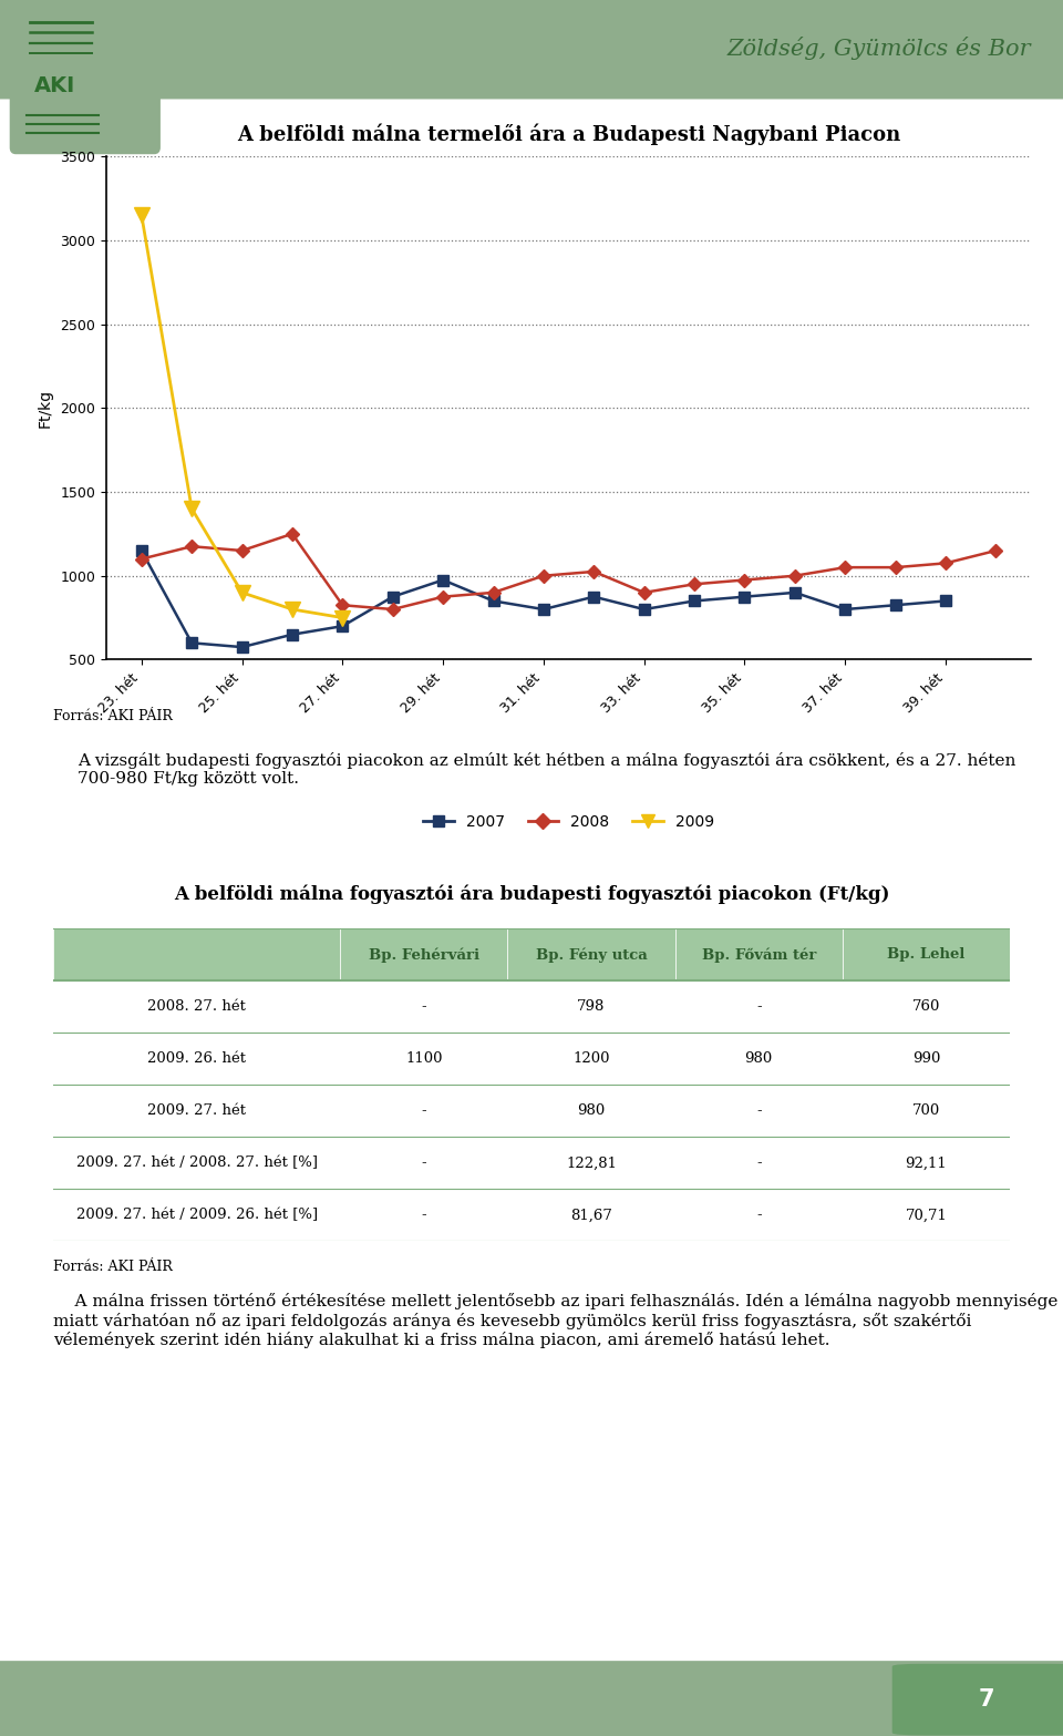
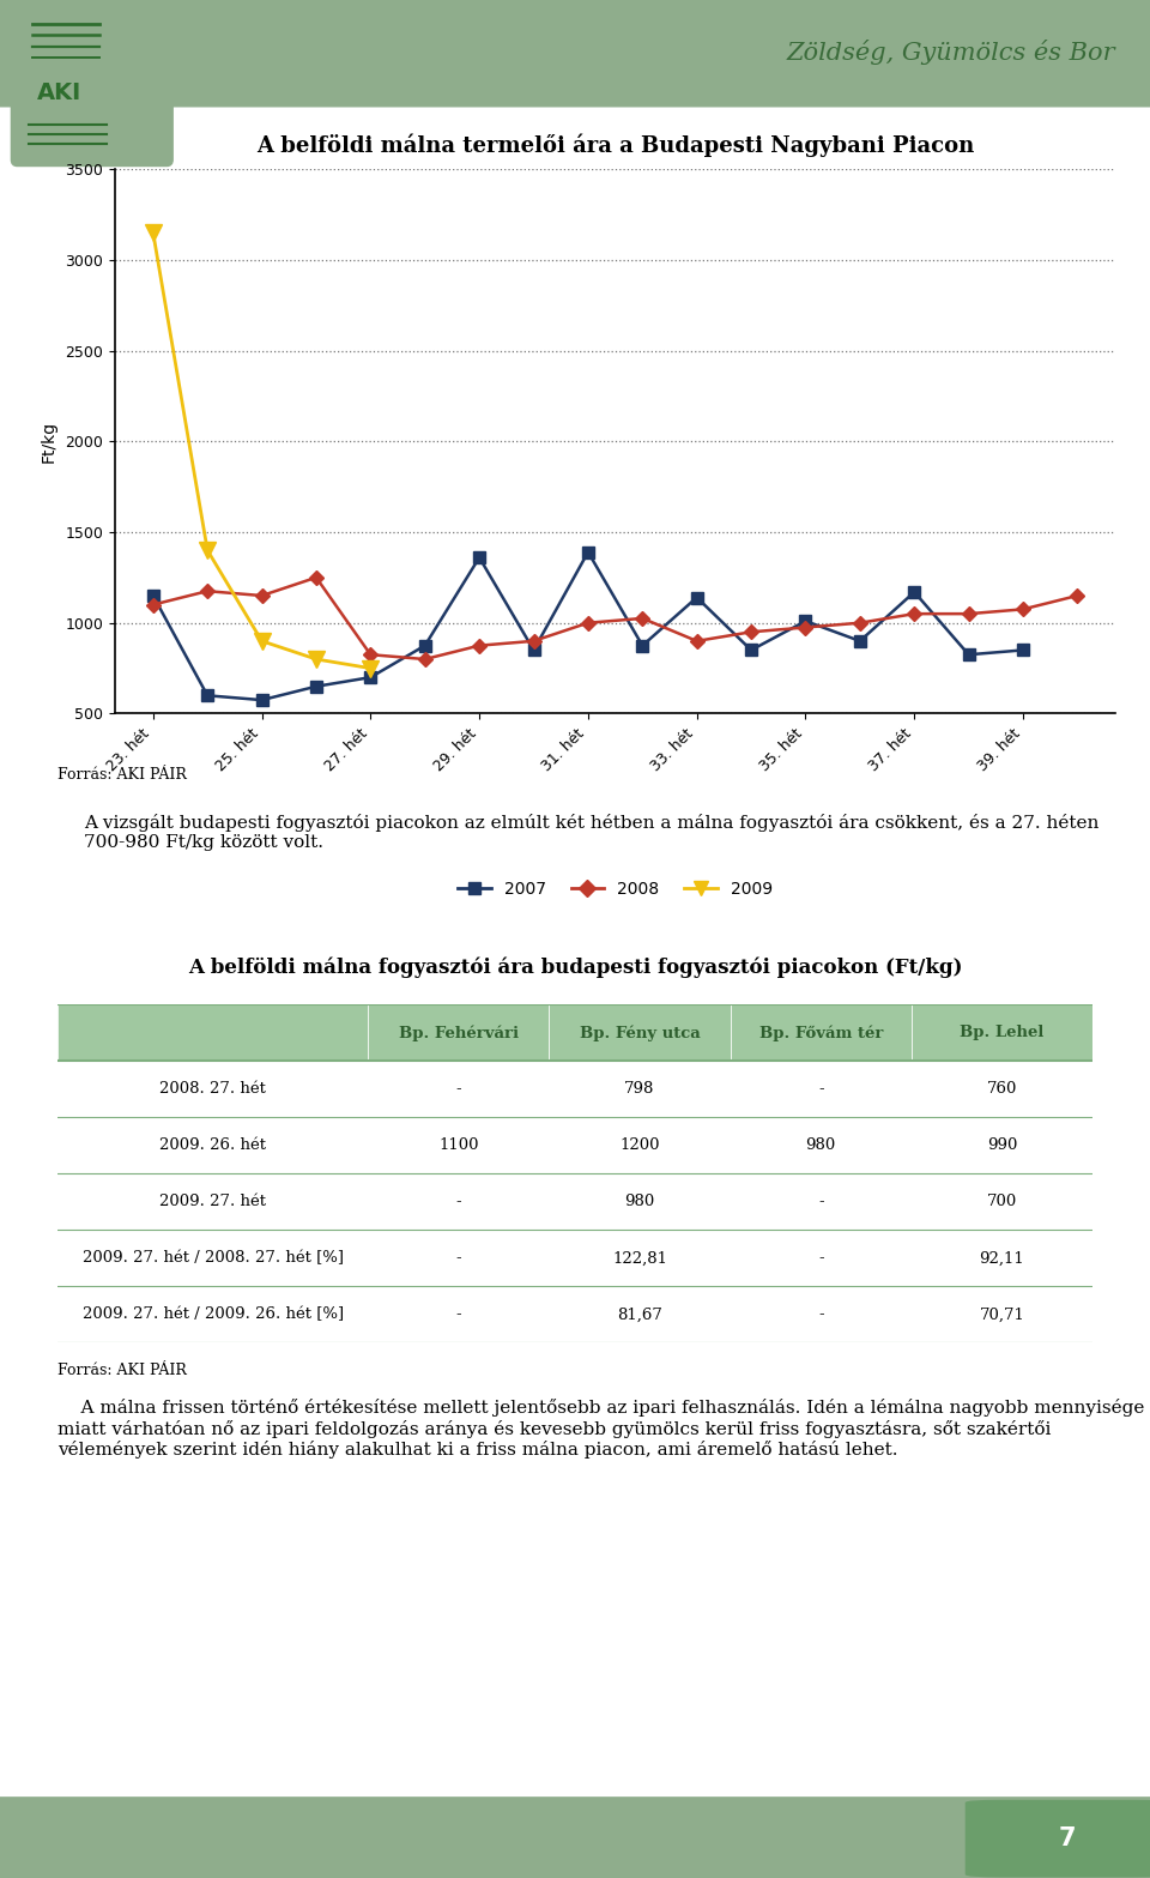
2007/29. hét: 980 -> 1360
2007/31. hét: 800 -> 1390
2007/33. hét: 800 -> 1140
2007/35. hét: 880 -> 1010
2007/37. hét: 800 -> 1170
